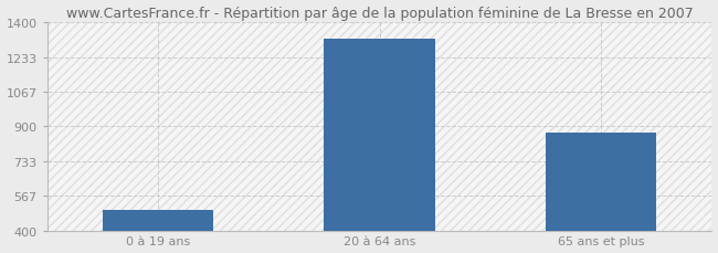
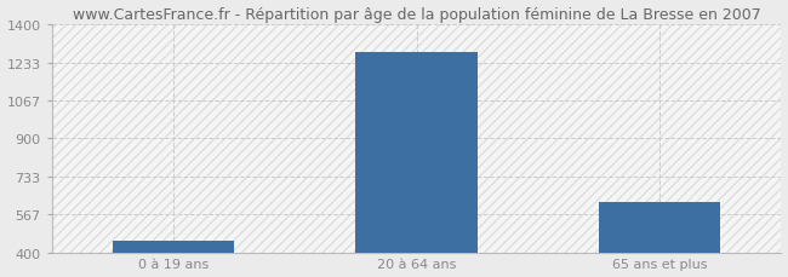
0 à 19 ans: 500 -> 450
20 à 64 ans: 1320 -> 1280
65 ans et plus: 870 -> 620
